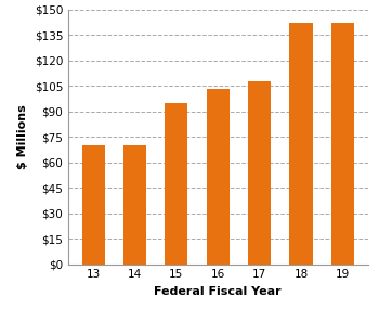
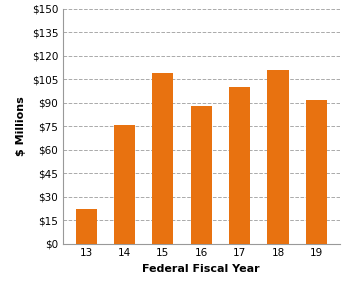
13: $70 -> $22
14: $70 -> $76
15: $95 -> $109
16: $103 -> $88
17: $108 -> $100
18: $142 -> $111
19: $142 -> $92
